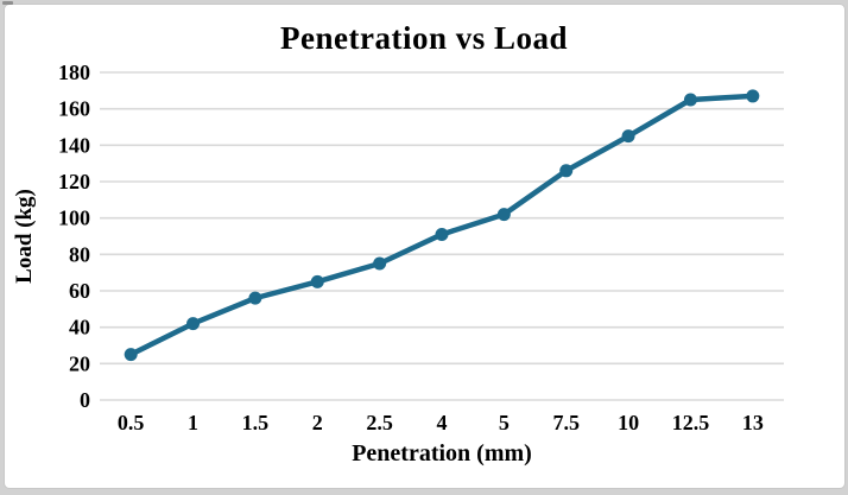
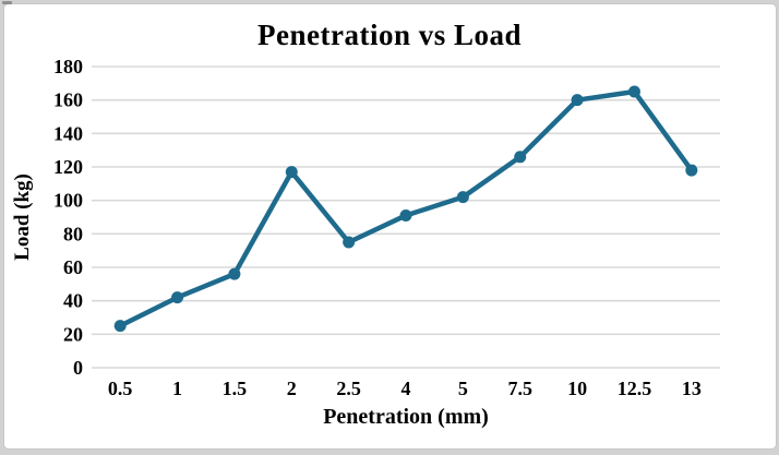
2: 65 -> 117
10: 145 -> 160
13: 167 -> 118
